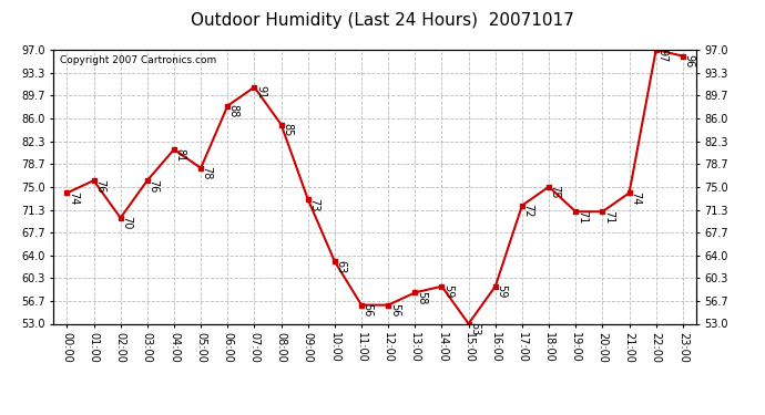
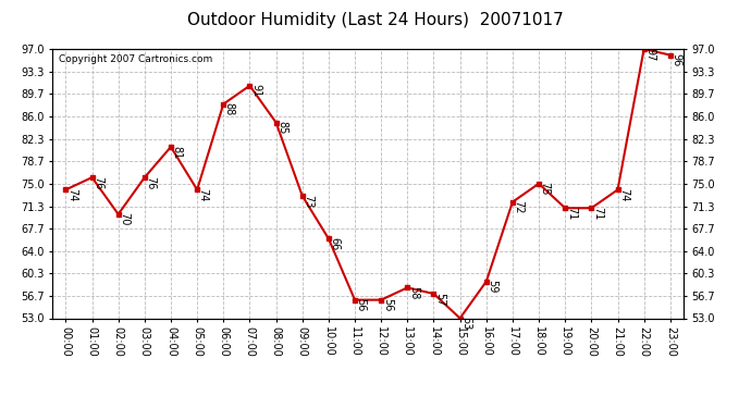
05:00: 78 -> 74
10:00: 63 -> 66
14:00: 59 -> 57
